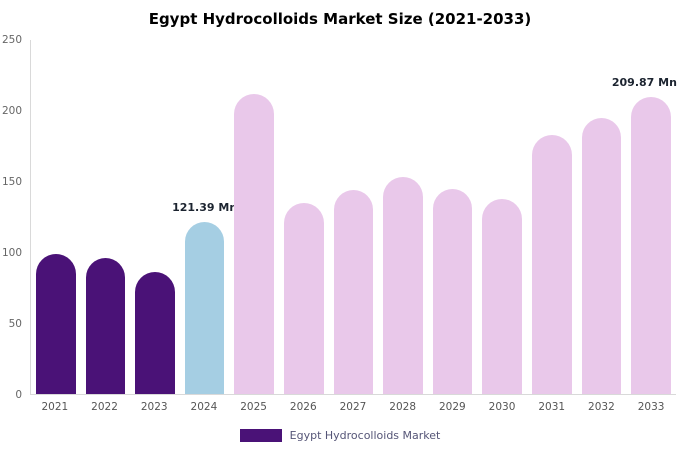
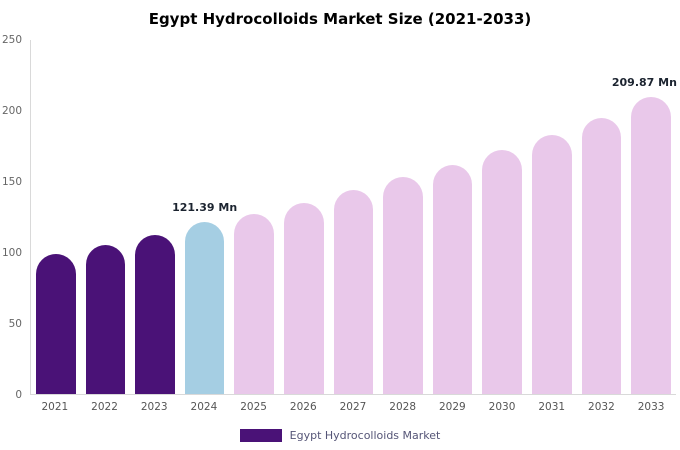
2022: 96 -> 105
2023: 86 -> 112
2025: 212 -> 127
2029: 145 -> 162
2030: 138 -> 172
